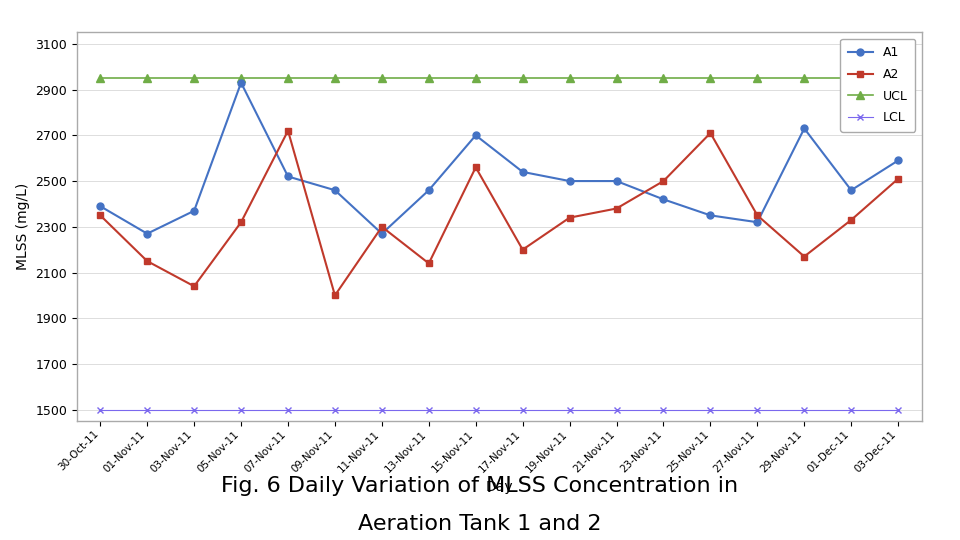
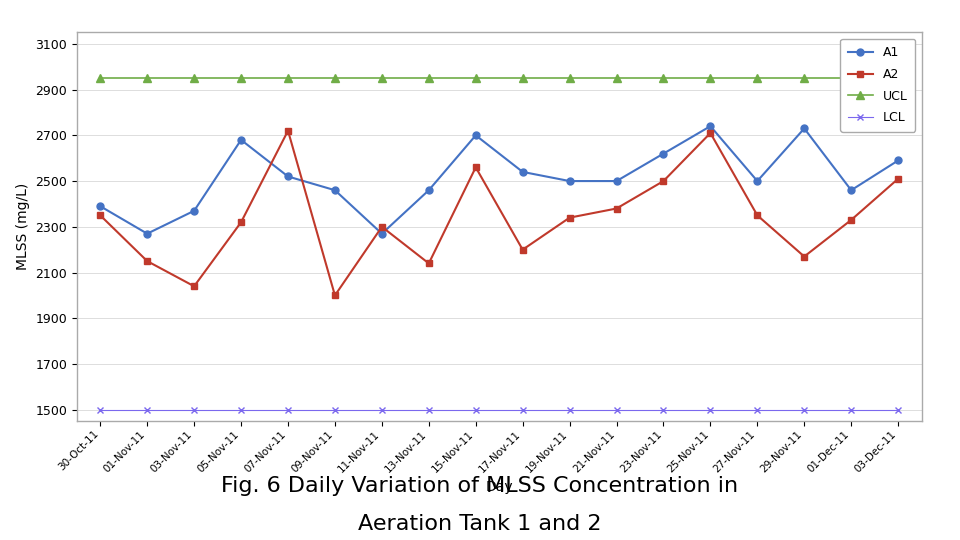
A1/05-Nov-11: 2930 -> 2680
A1/23-Nov-11: 2420 -> 2620
A1/25-Nov-11: 2350 -> 2740
A1/27-Nov-11: 2320 -> 2500
